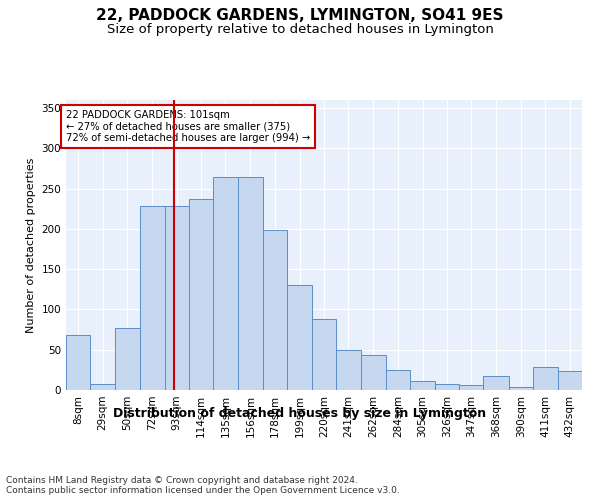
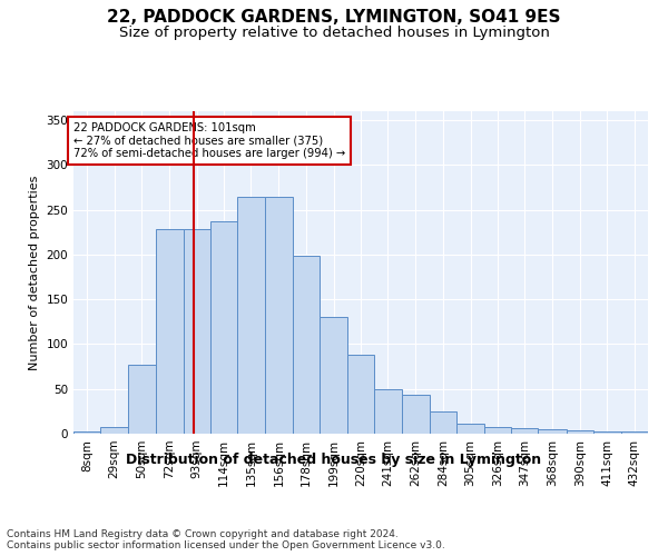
8sqm: 68 -> 2
368sqm: 18 -> 5
411sqm: 28 -> 3
432sqm: 24 -> 3
